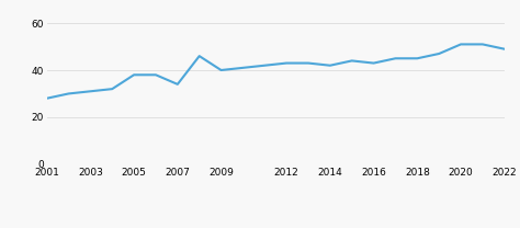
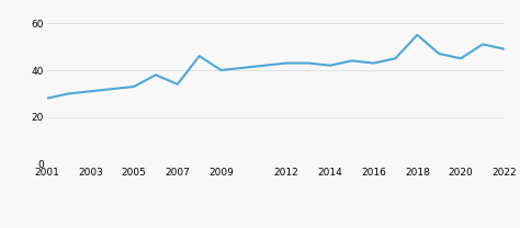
2005: 38 -> 33
2018: 45 -> 55
2020: 51 -> 45
